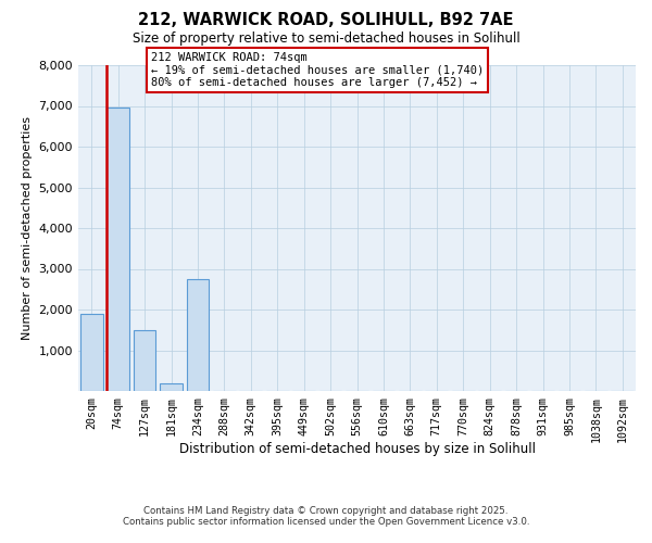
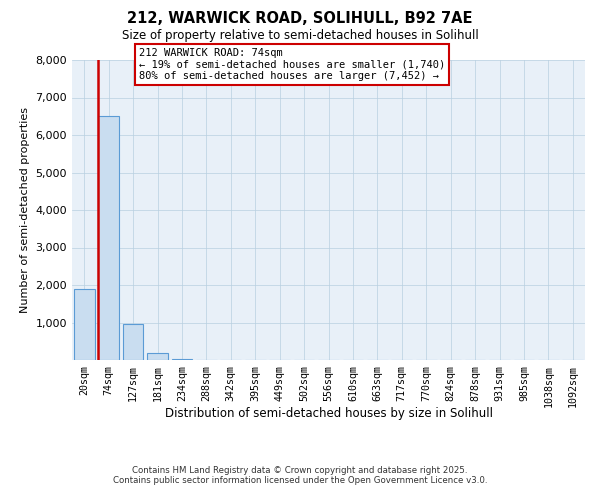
74sqm: 6,950 -> 6,500
127sqm: 1,500 -> 950
234sqm: 2,750 -> 30
